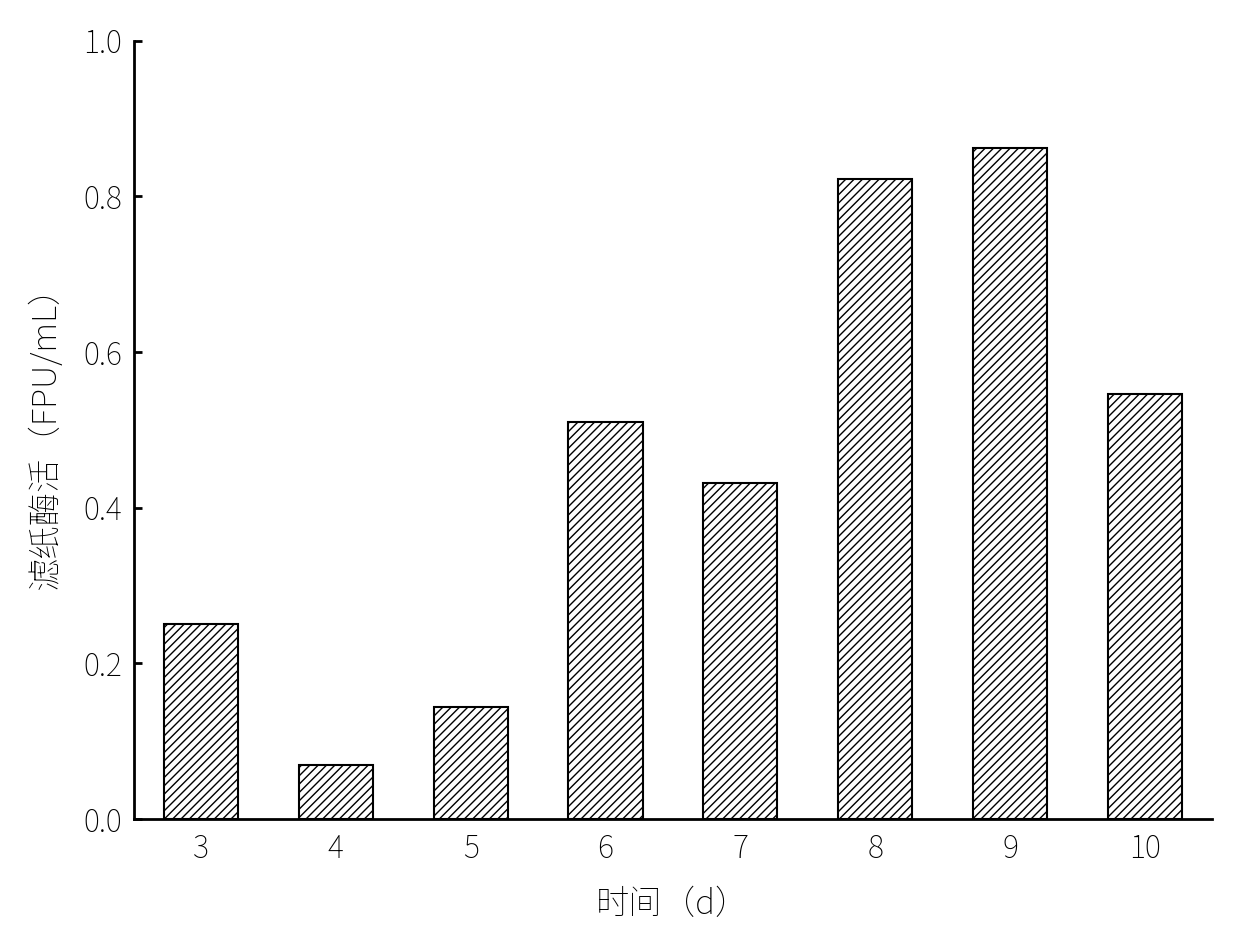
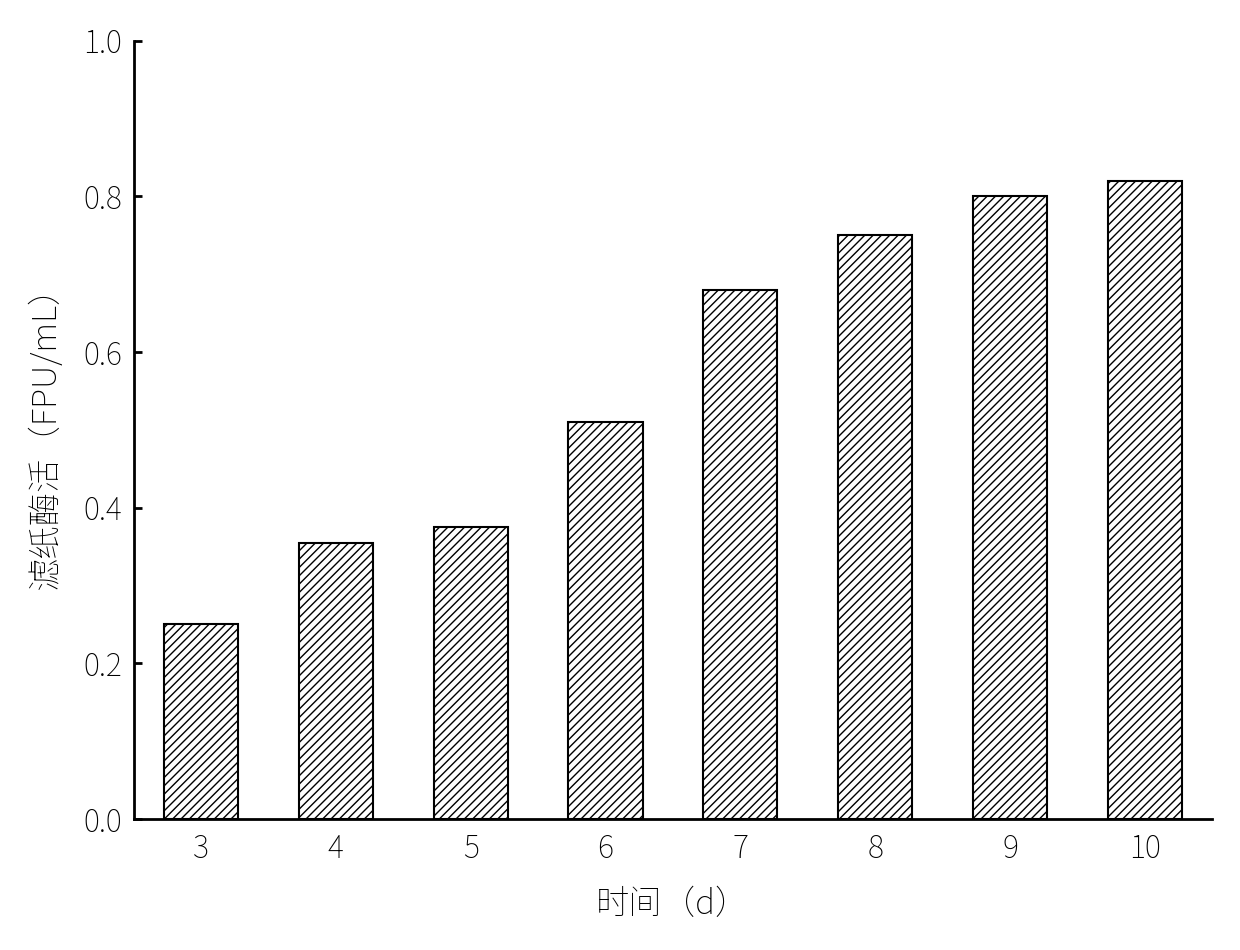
4: 0.070 -> 0.355
5: 0.144 -> 0.375
7: 0.432 -> 0.680
8: 0.822 -> 0.750
9: 0.862 -> 0.800
10: 0.546 -> 0.820
